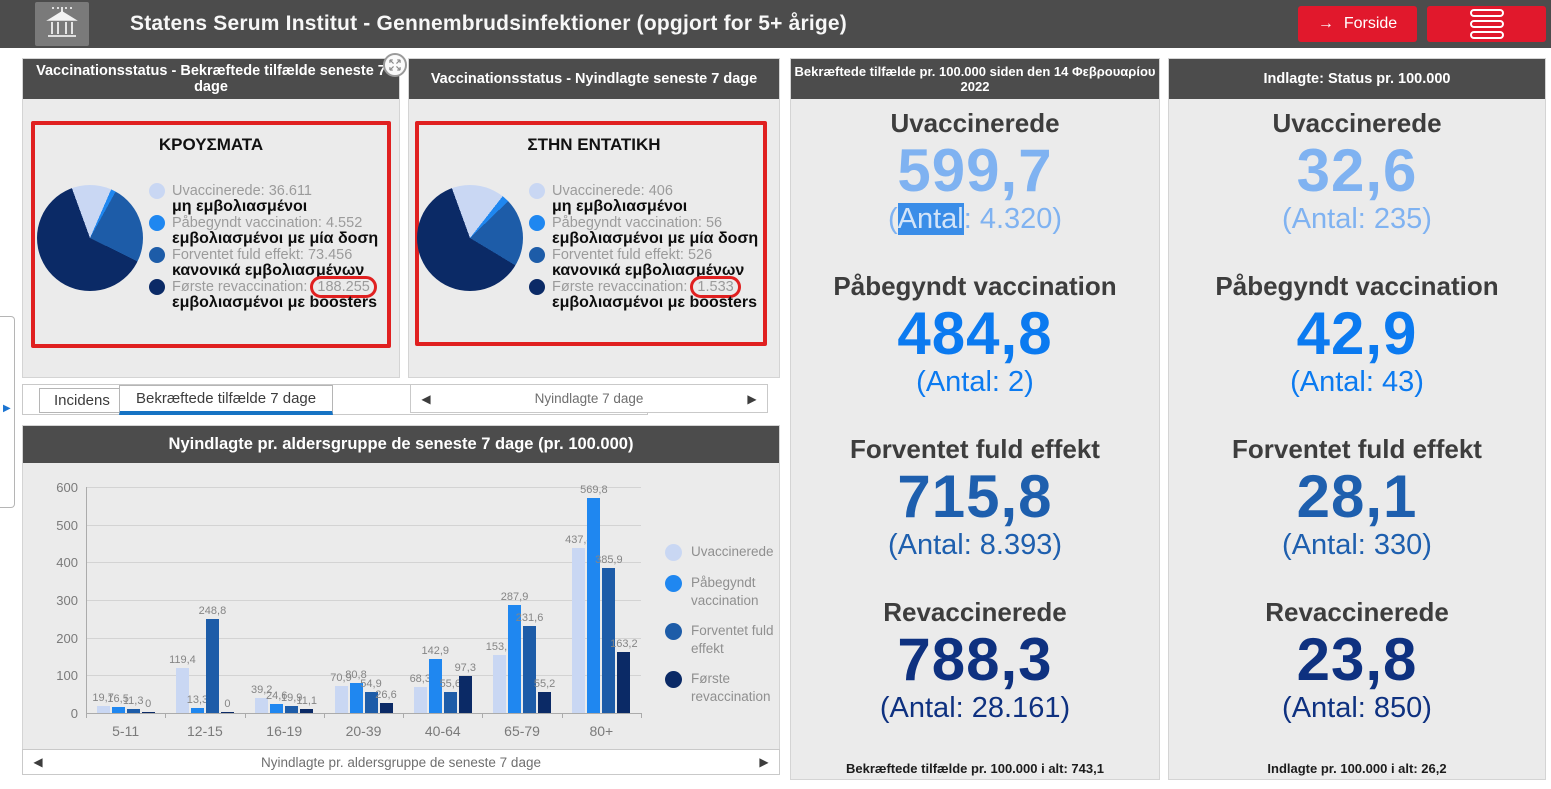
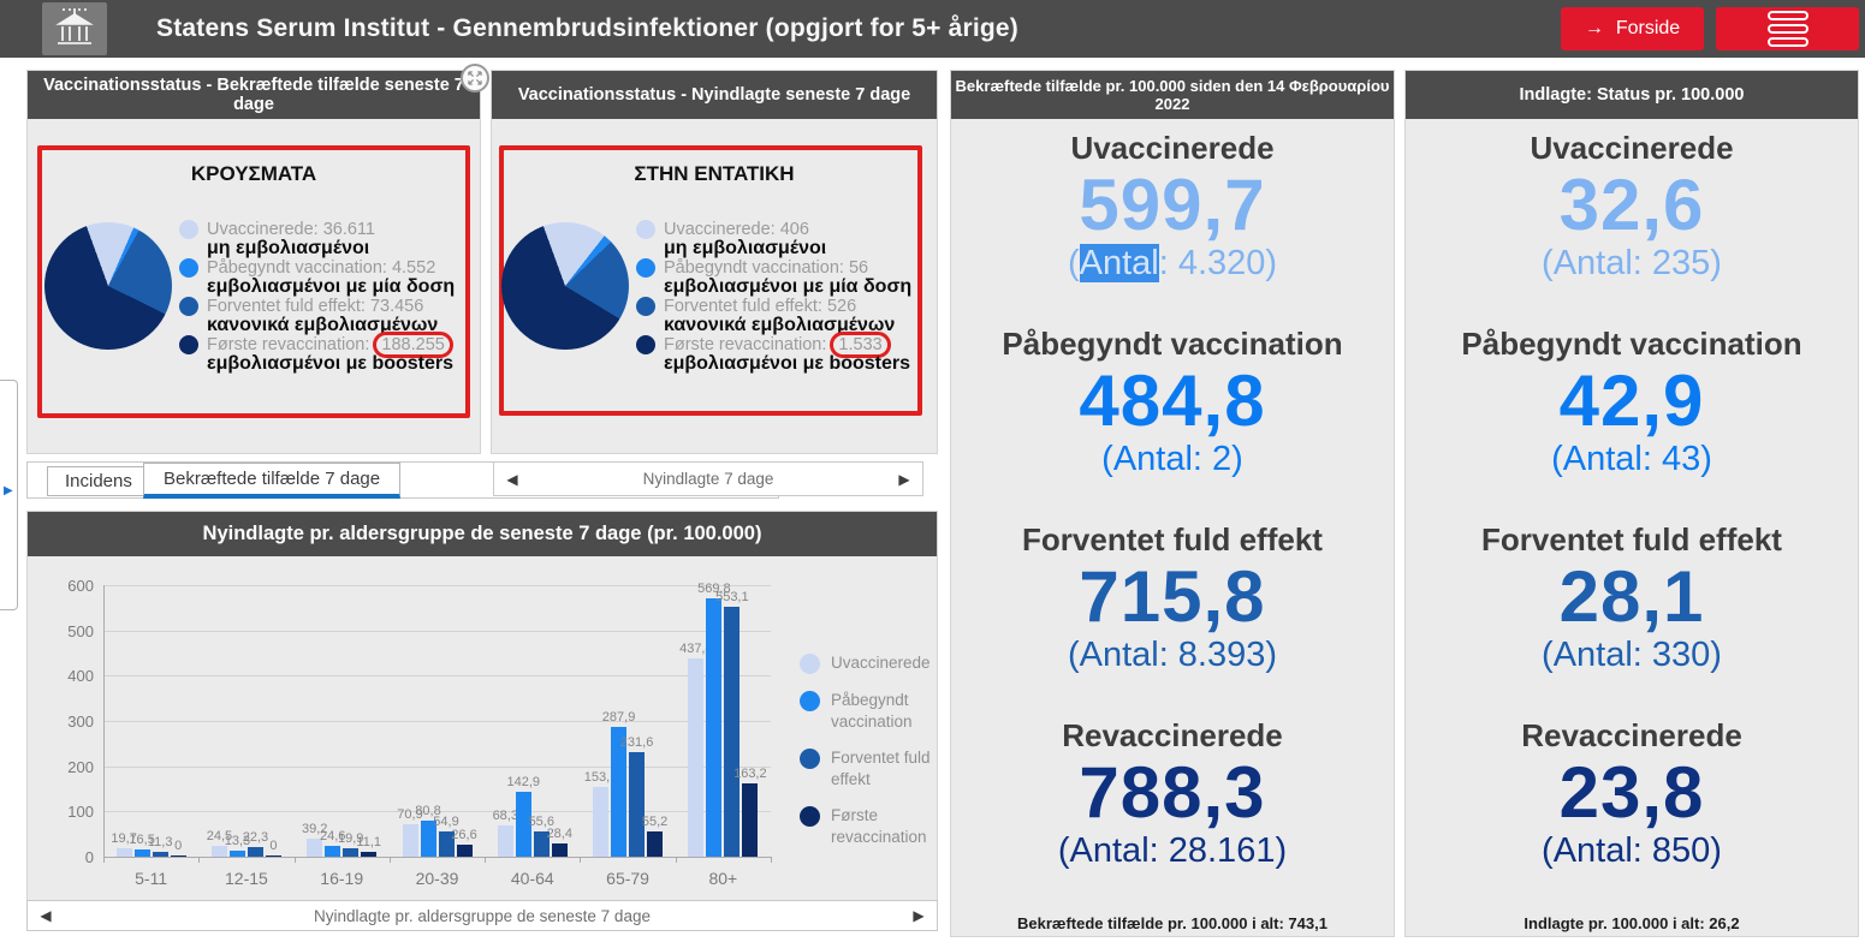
Uvaccinerede/12-15: 119,4 -> 24,5
Forventet fuld effekt/12-15: 248,8 -> 22,3
Første revaccination/40-64: 97,3 -> 28,4
Forventet fuld effekt/80+: 385,9 -> 553,1
